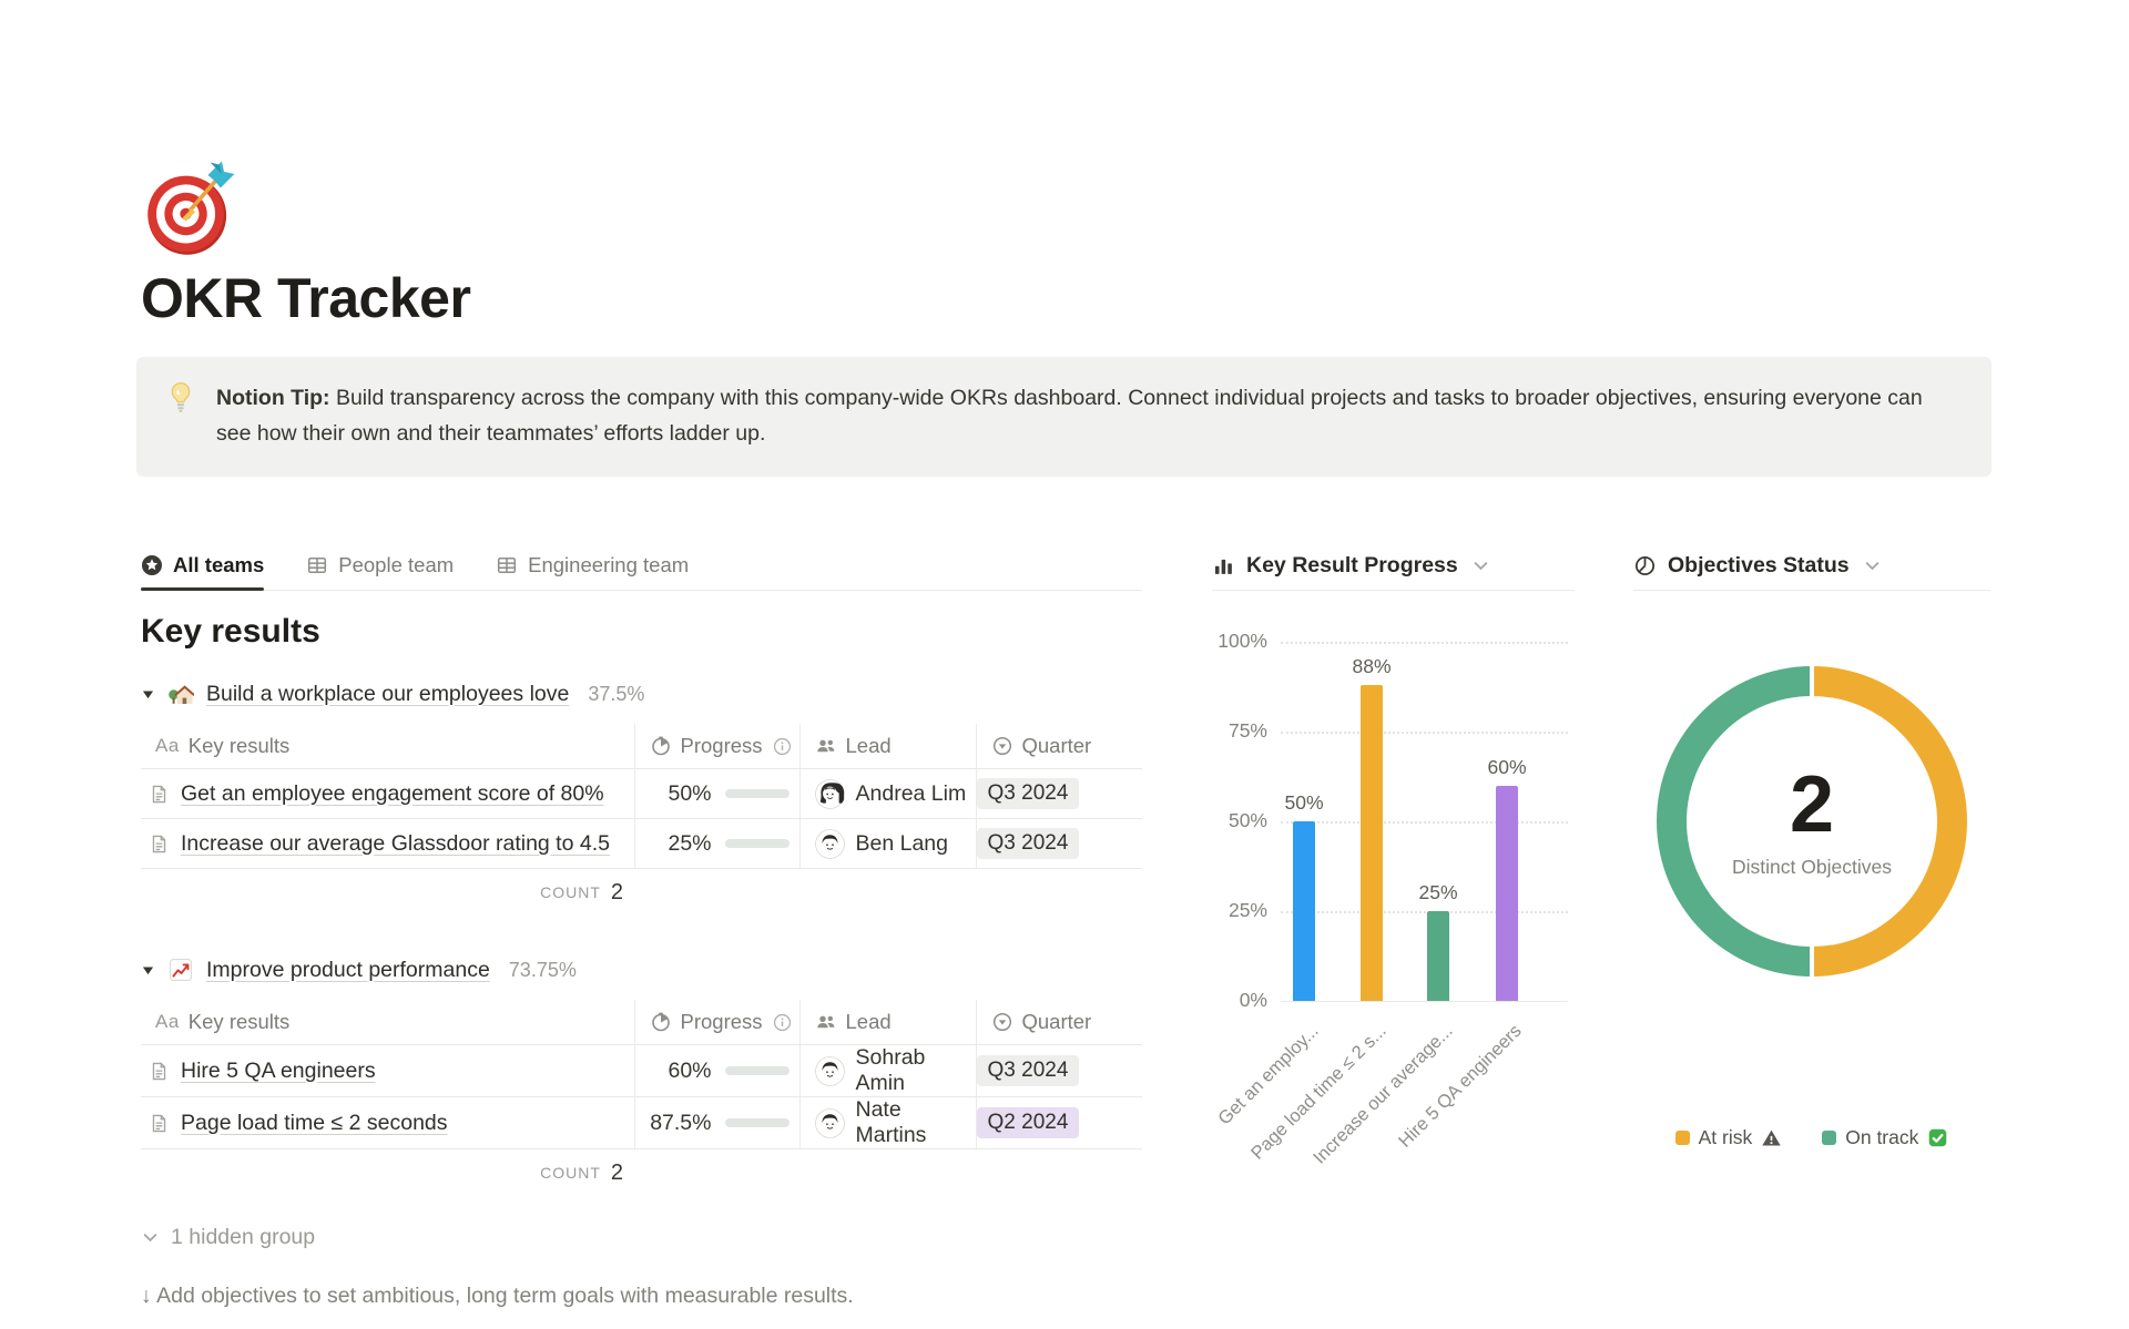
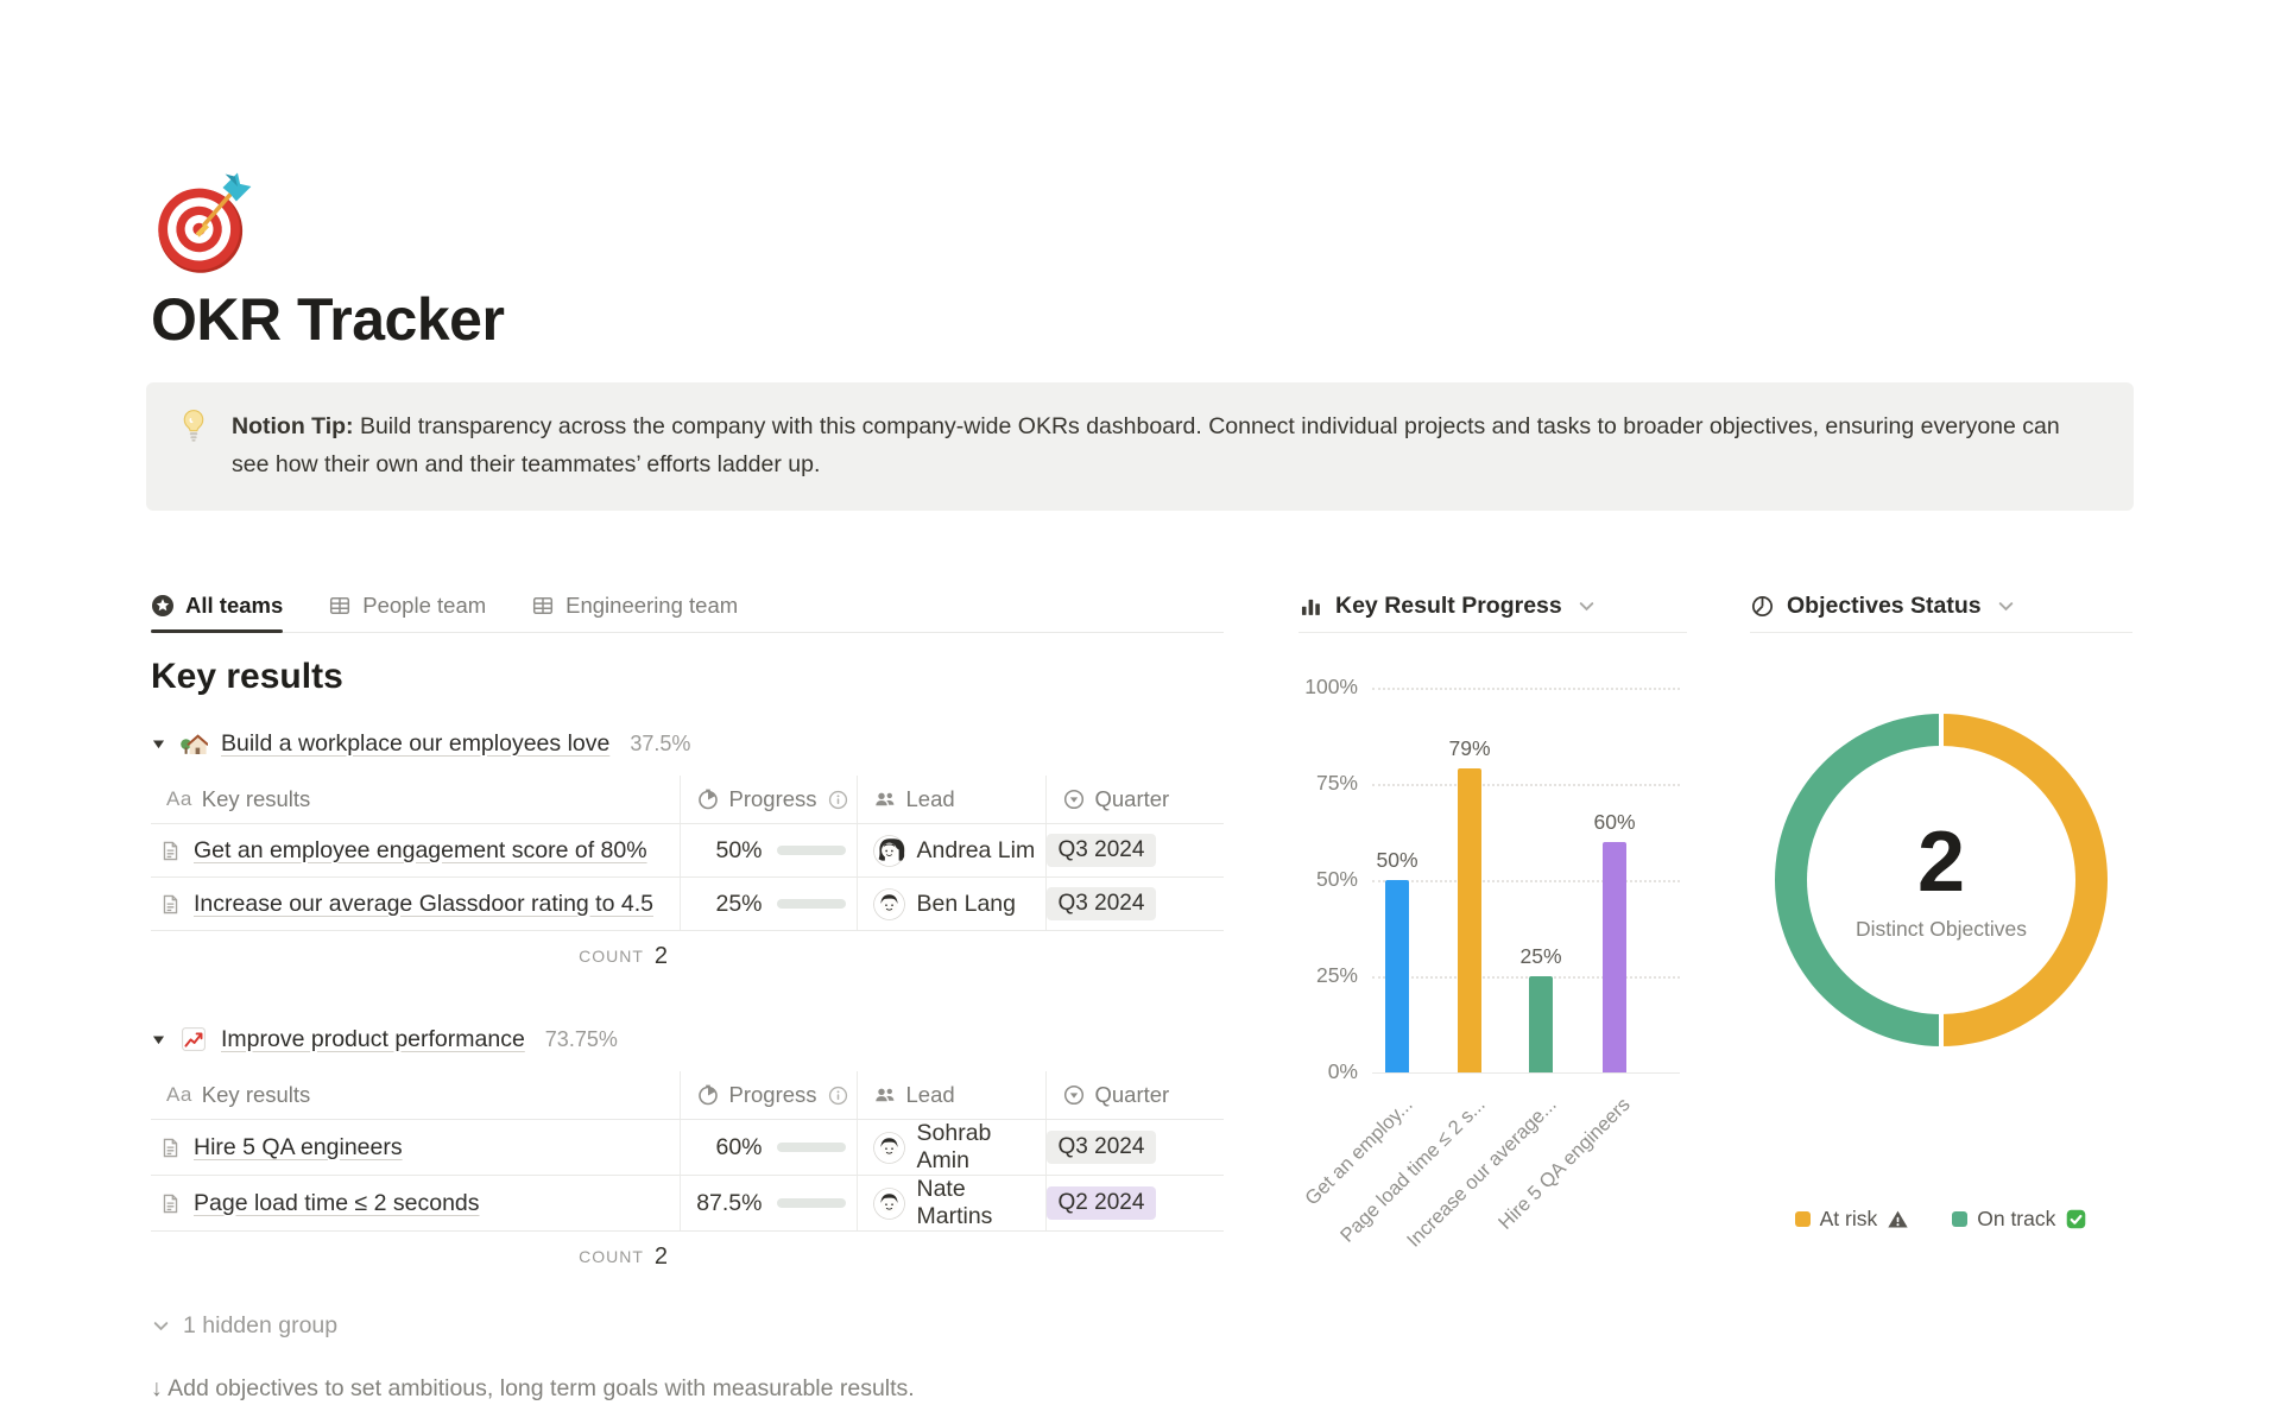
Key Result Progress/Page load time ≤ 2 s...: 88% -> 79%
